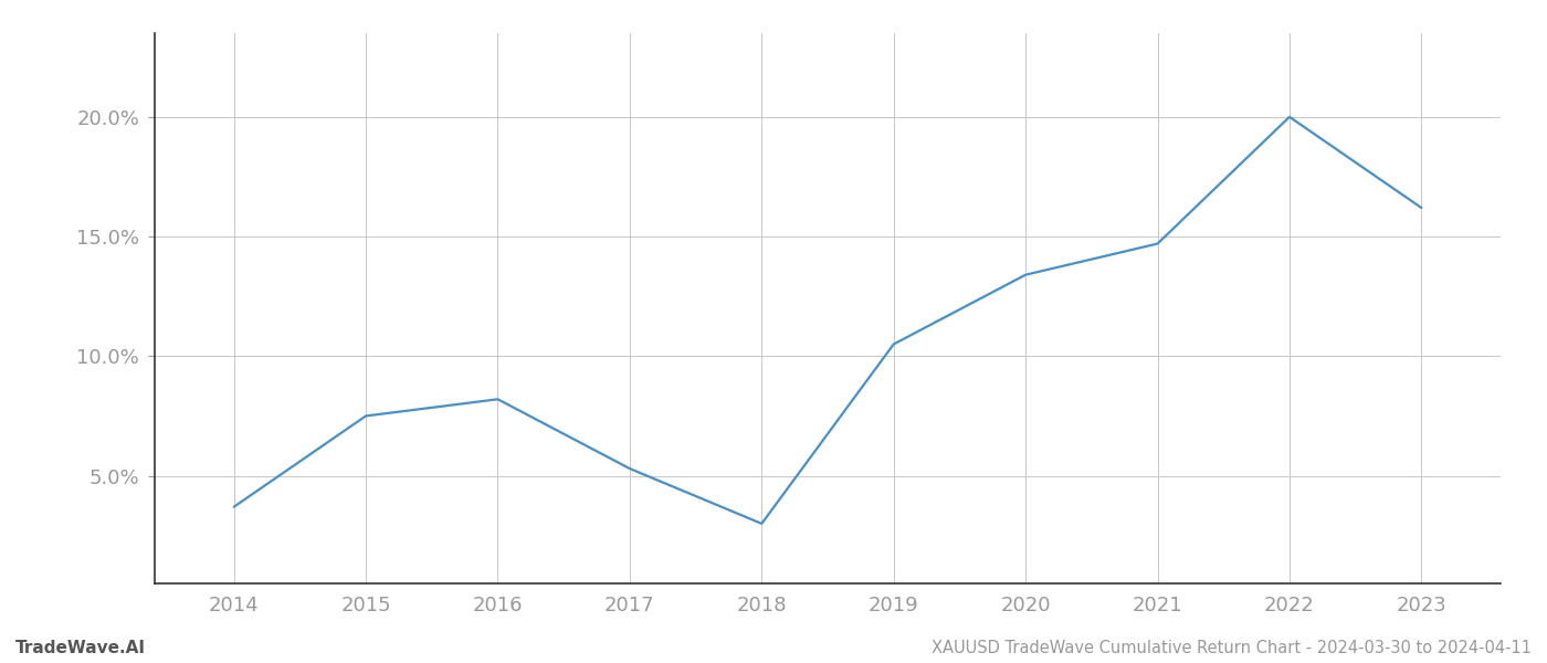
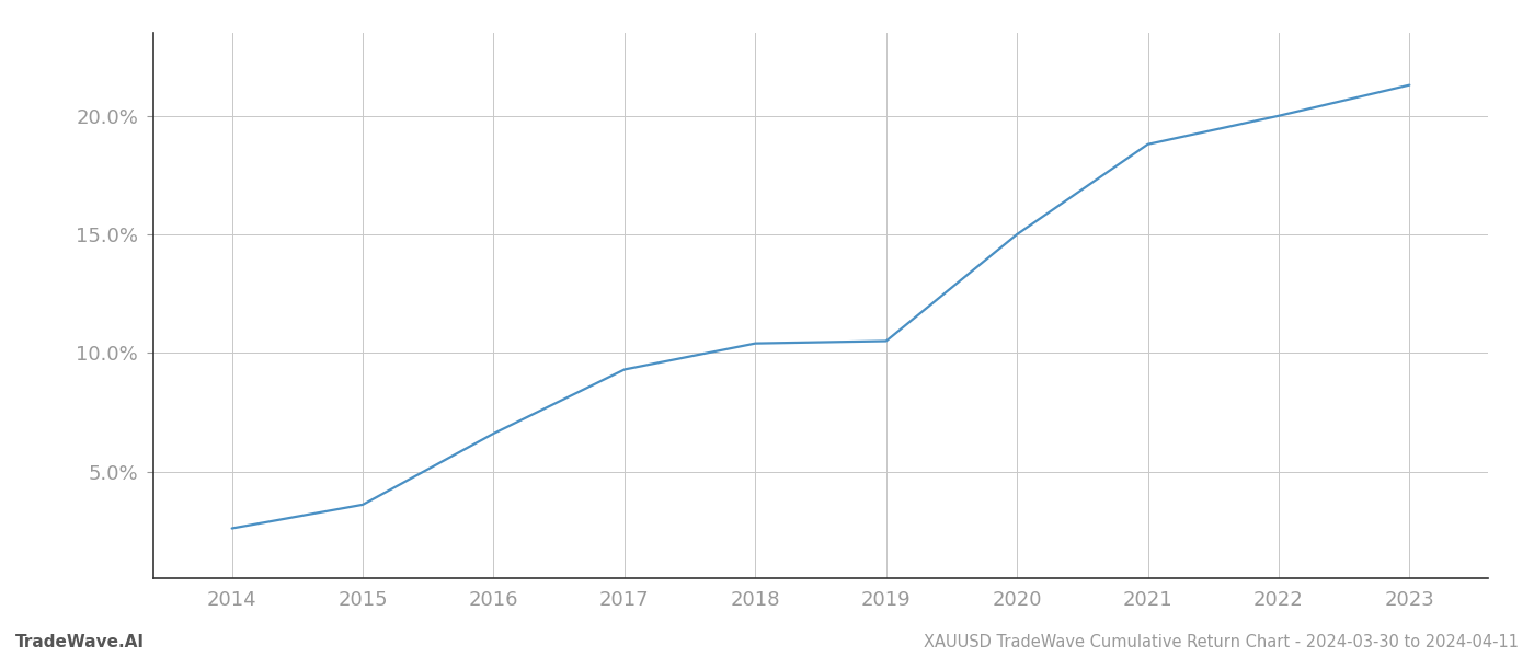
2014: 3.7% -> 2.6%
2015: 7.5% -> 3.6%
2016: 8.2% -> 6.6%
2017: 5.3% -> 9.3%
2018: 3.0% -> 10.4%
2020: 13.4% -> 15.0%
2021: 14.7% -> 18.8%
2023: 16.2% -> 21.3%
